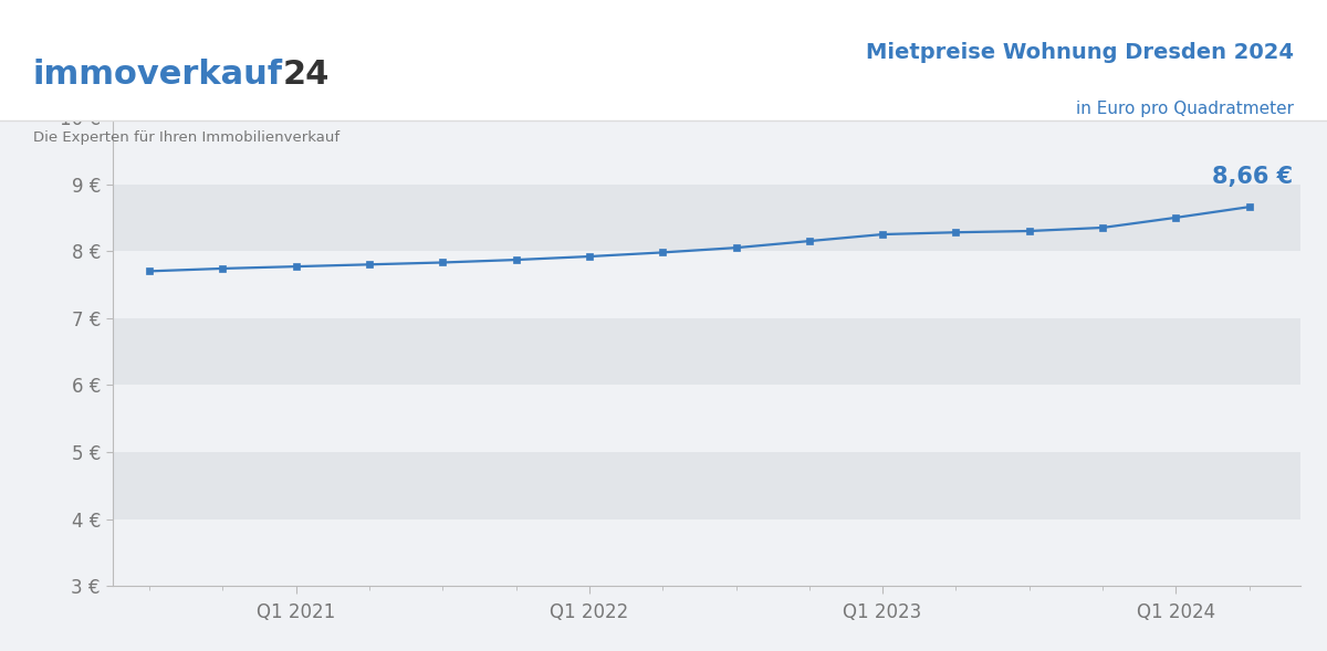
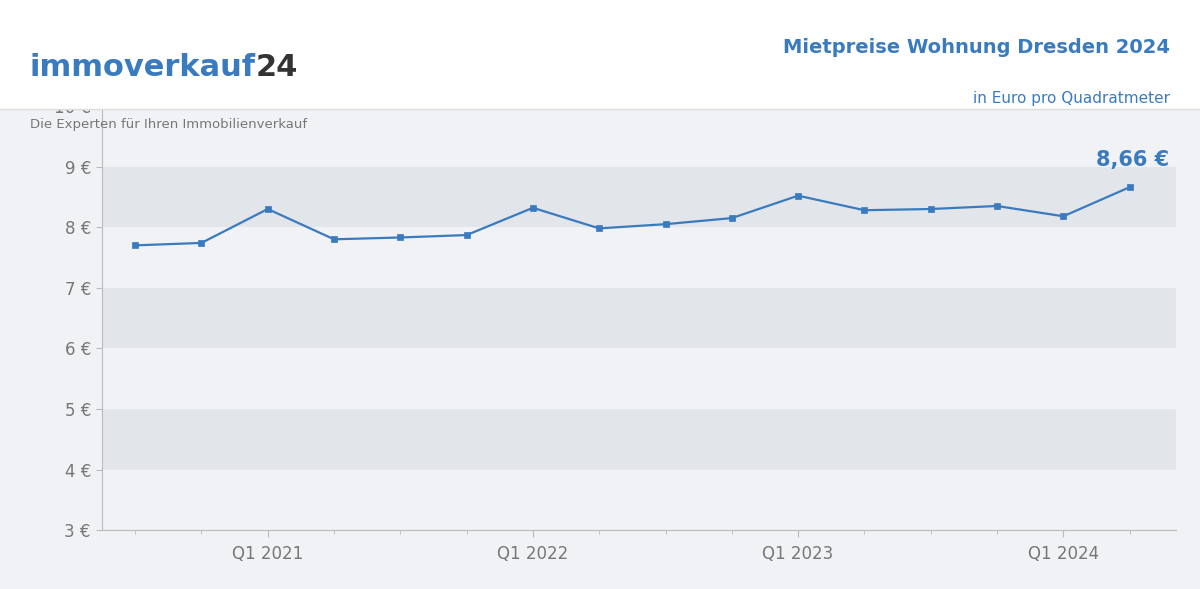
Q1 2021: 7.77 € -> 8.30 €
Q1 2022: 7.92 € -> 8.32 €
Q1 2023: 8.25 € -> 8.52 €
Q1 2024: 8.50 € -> 8.18 €
